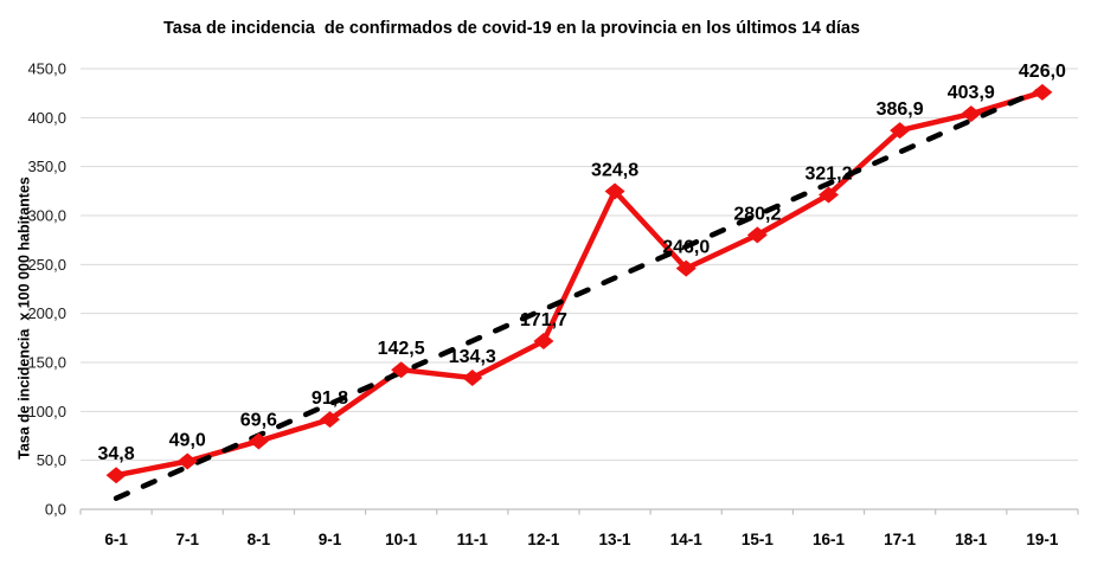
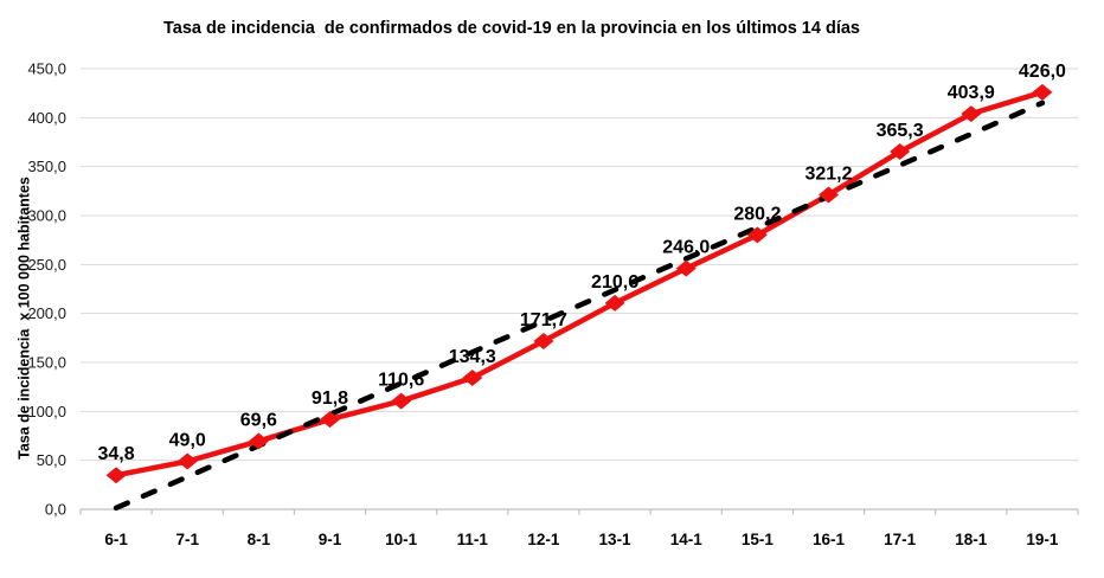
10-1: 142,5 -> 110,6
13-1: 324,8 -> 210,6
17-1: 386,9 -> 365,3
